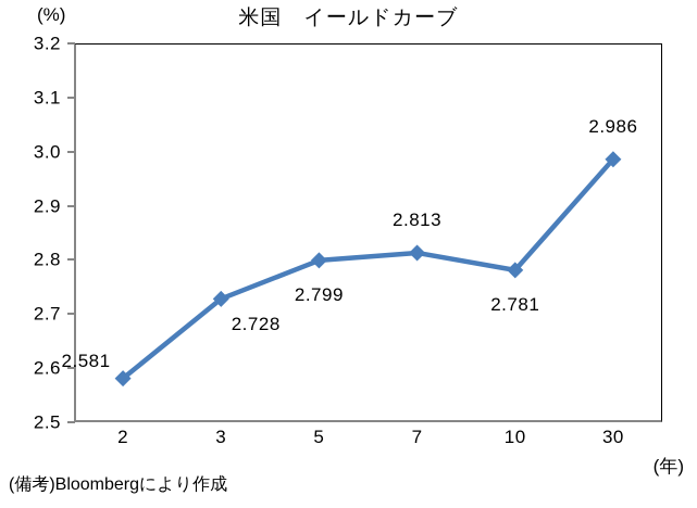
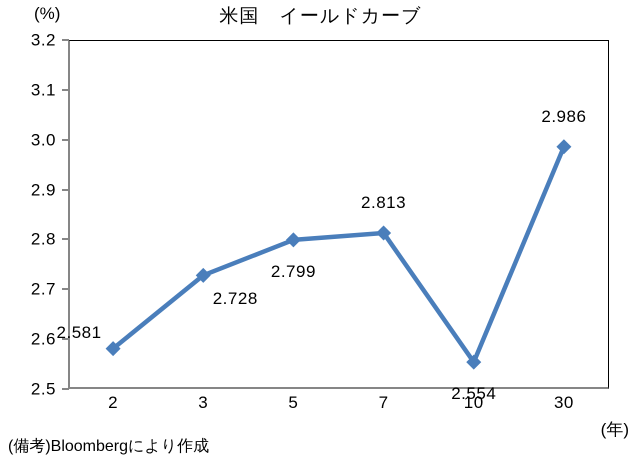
10: 2.781 -> 2.554
